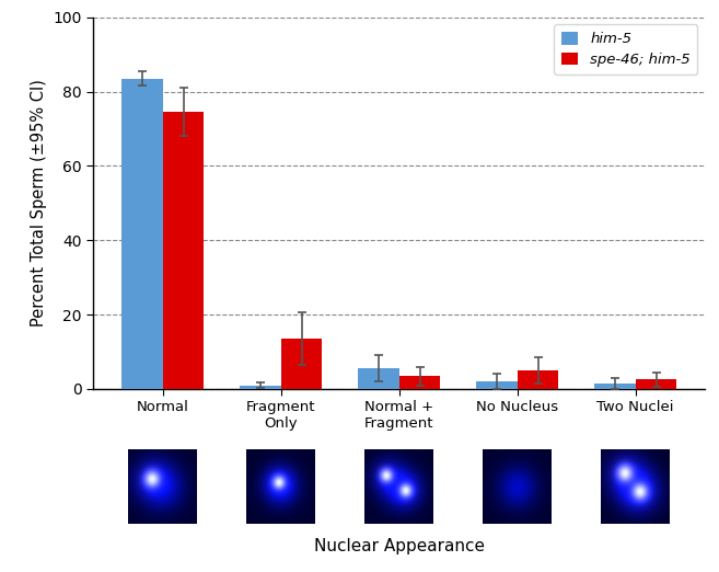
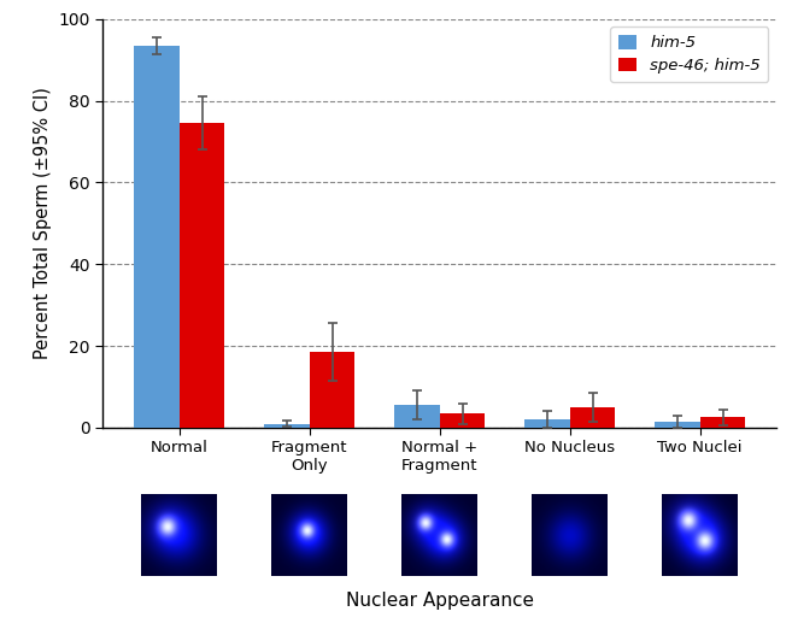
him-5/Normal: 83.5 -> 93.5
spe-46; him-5/Fragment Only: 13.5 -> 18.5
